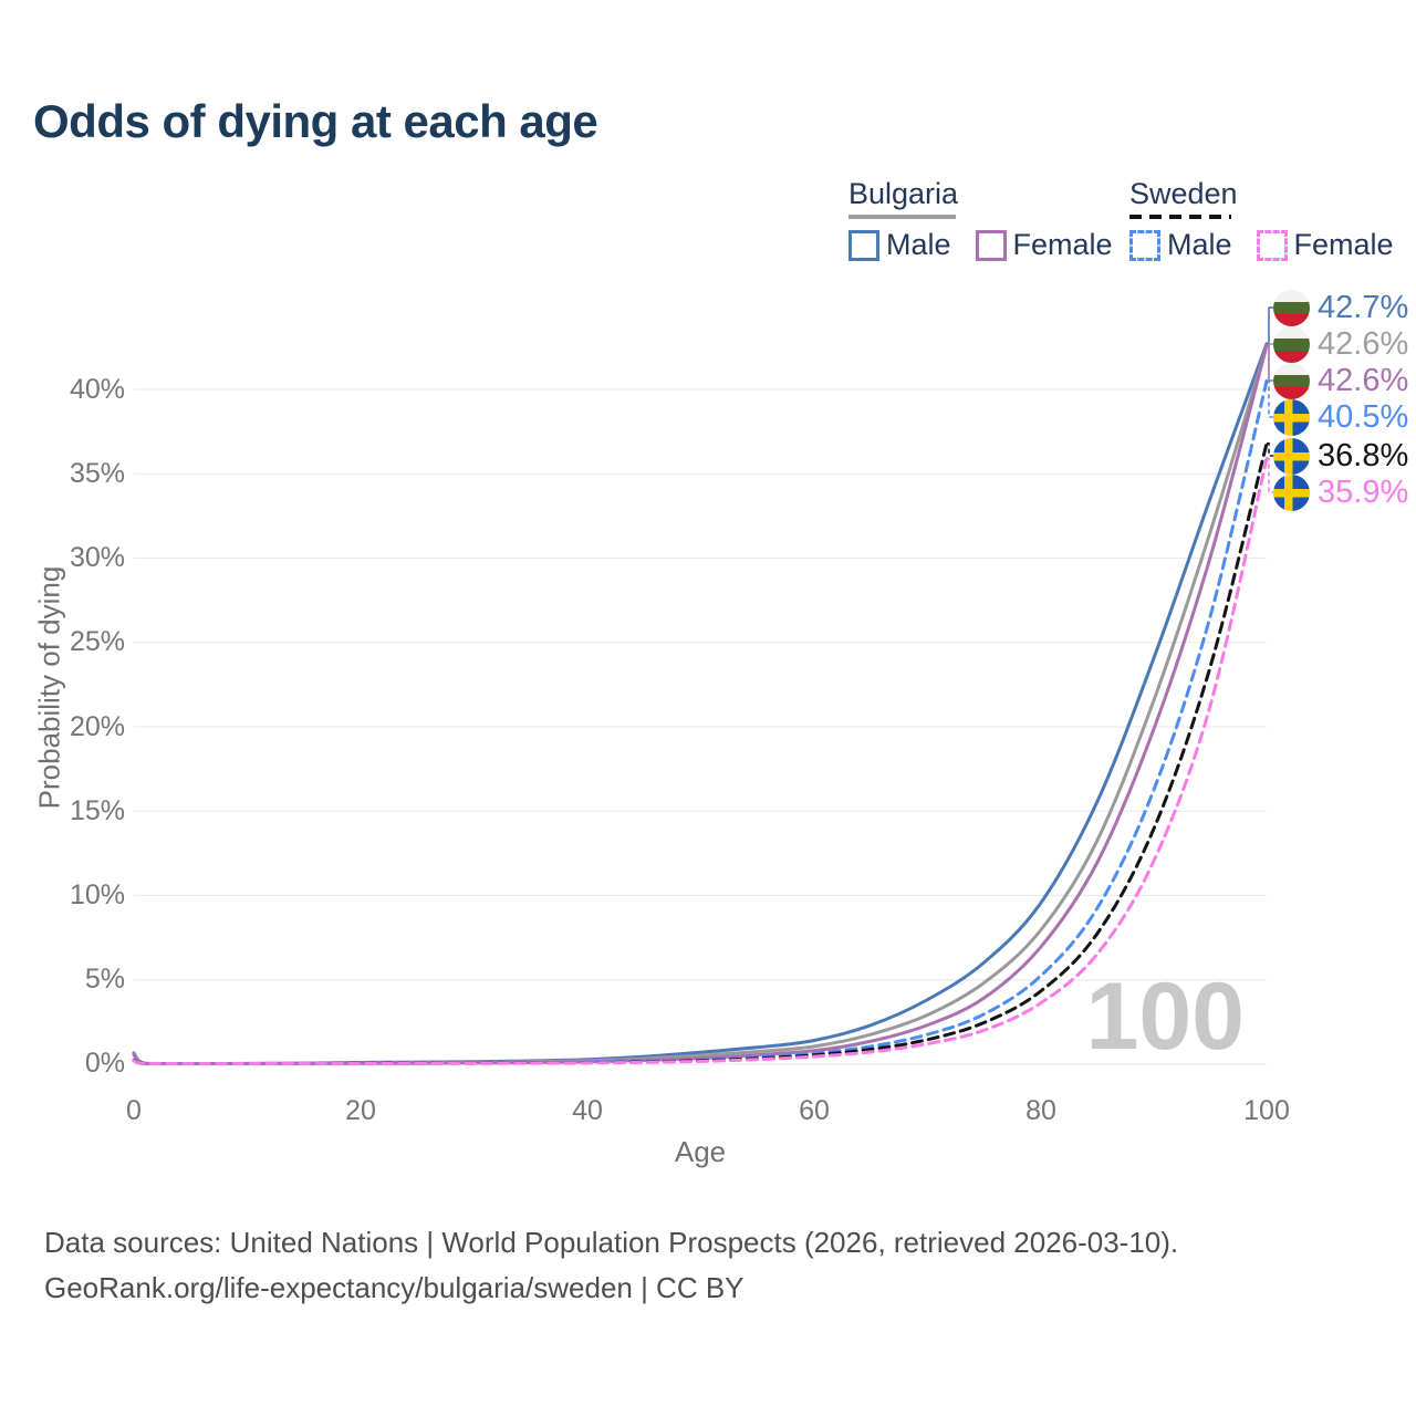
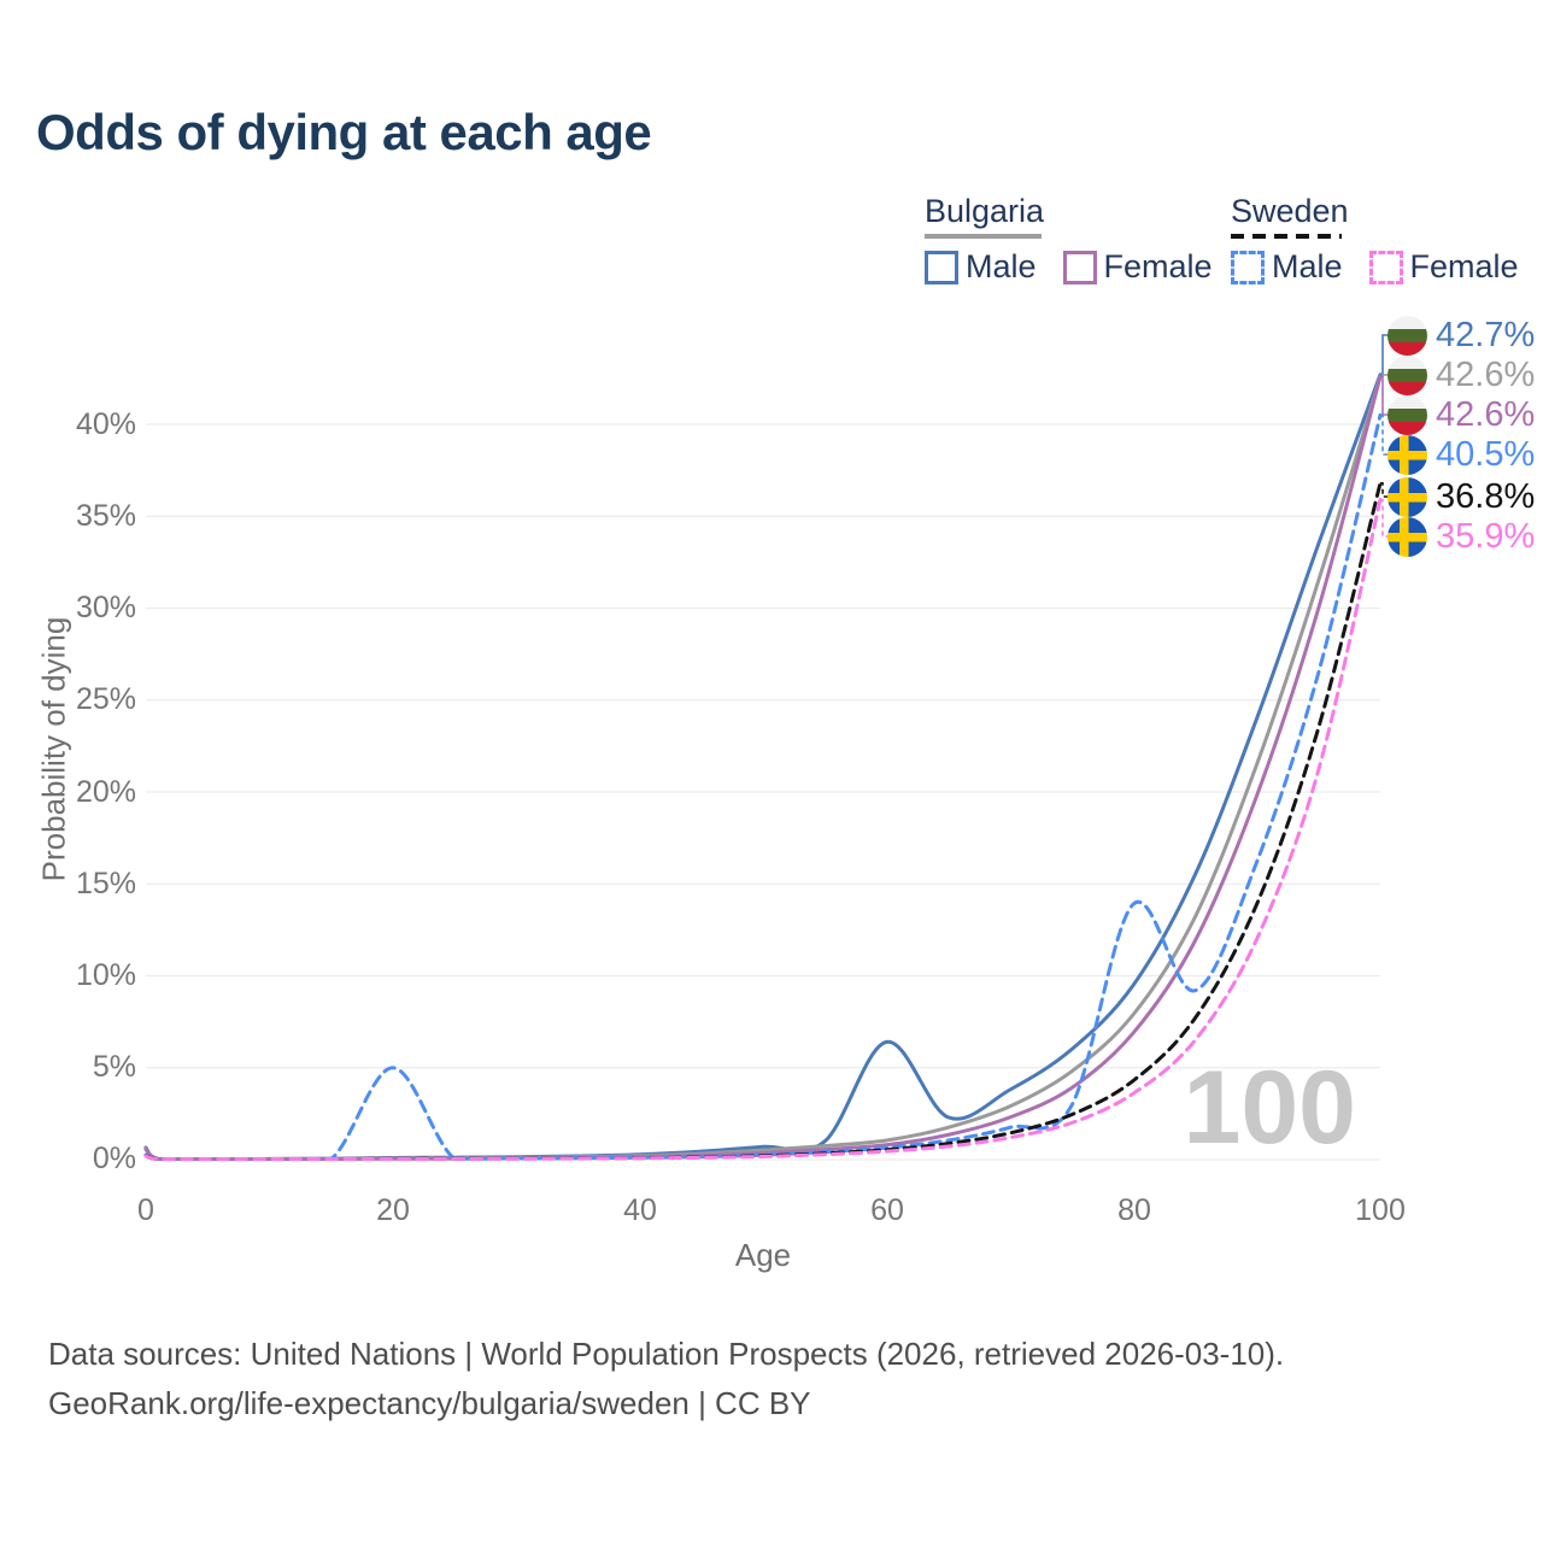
Sweden Male/20: 0.1% -> 5.0%
Bulgaria Male/60: 1.4% -> 6.4%
Sweden Male/80: 5.2% -> 13.9%
